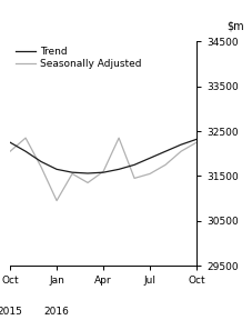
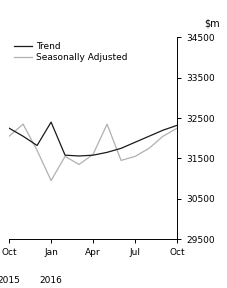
Trend/Jan: 31650 -> 32400
